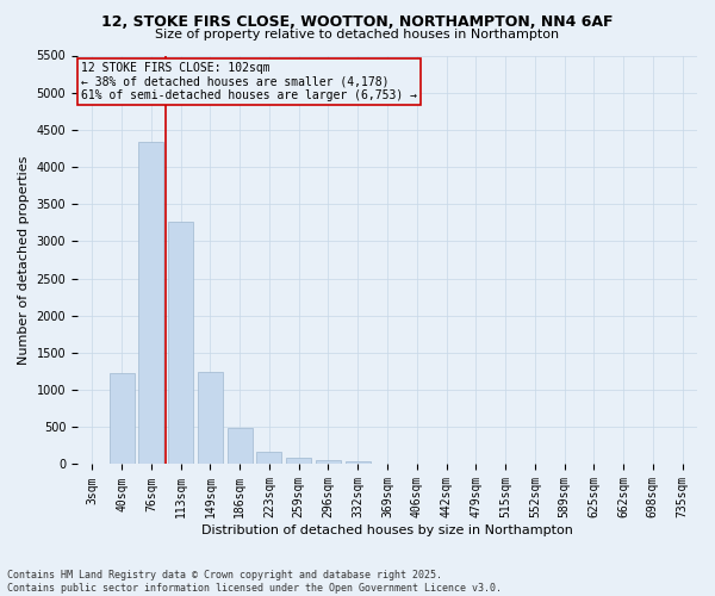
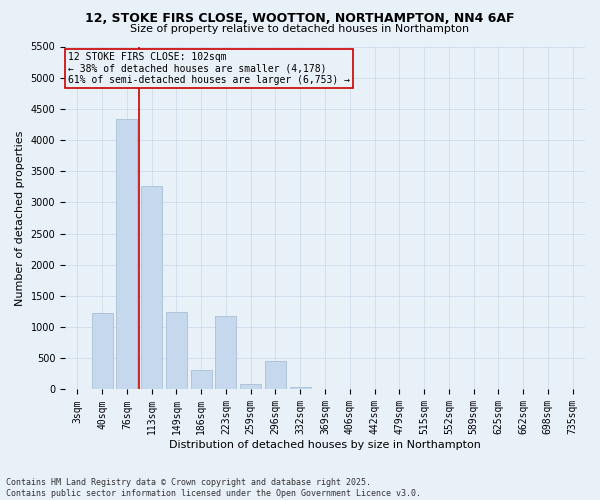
186sqm: 490 -> 320
223sqm: 180 -> 1180
296sqm: 60 -> 460
